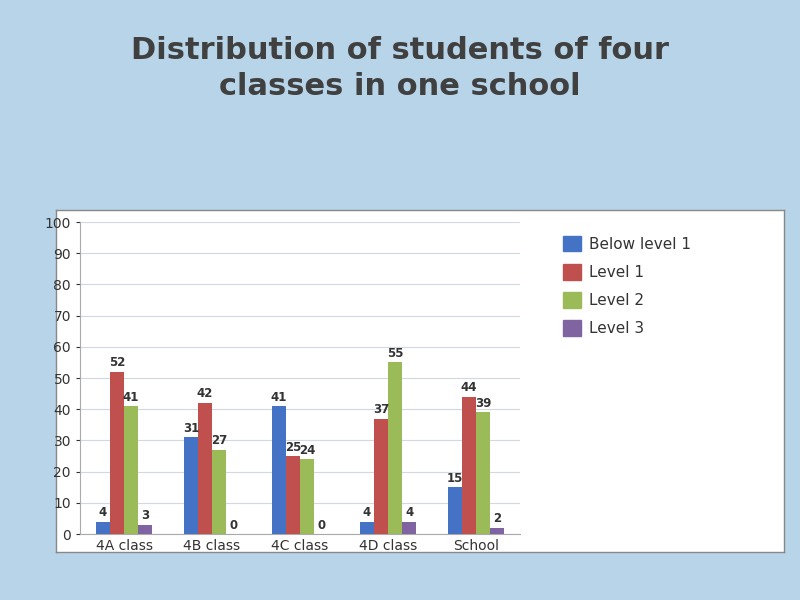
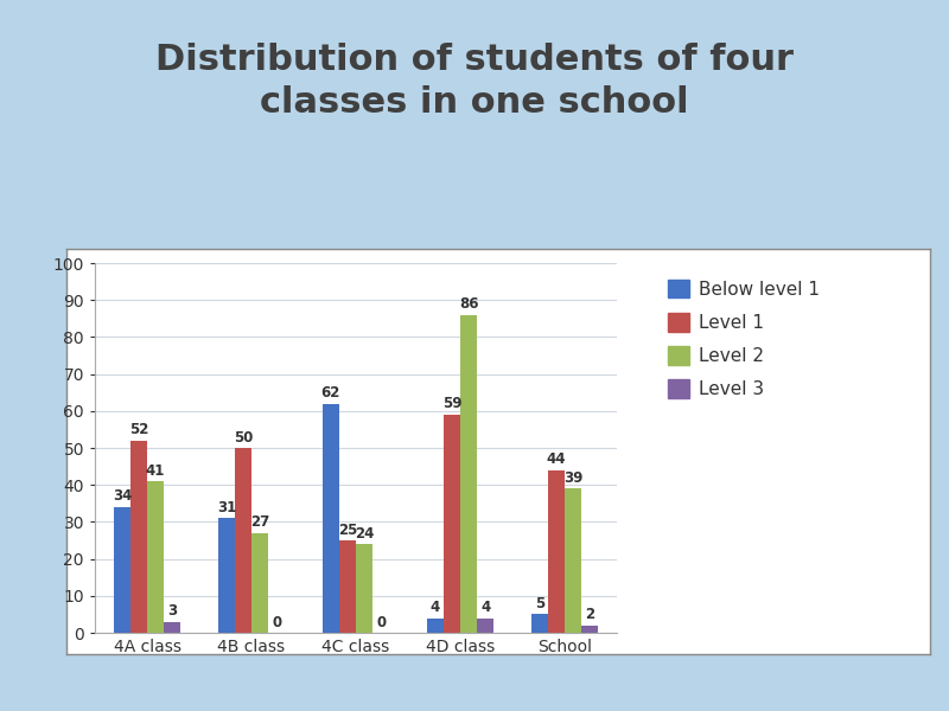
Below level 1/4A class: 4 -> 34
Level 1/4B class: 42 -> 50
Below level 1/4C class: 41 -> 62
Level 1/4D class: 37 -> 59
Level 2/4D class: 55 -> 86
Below level 1/School: 15 -> 5
